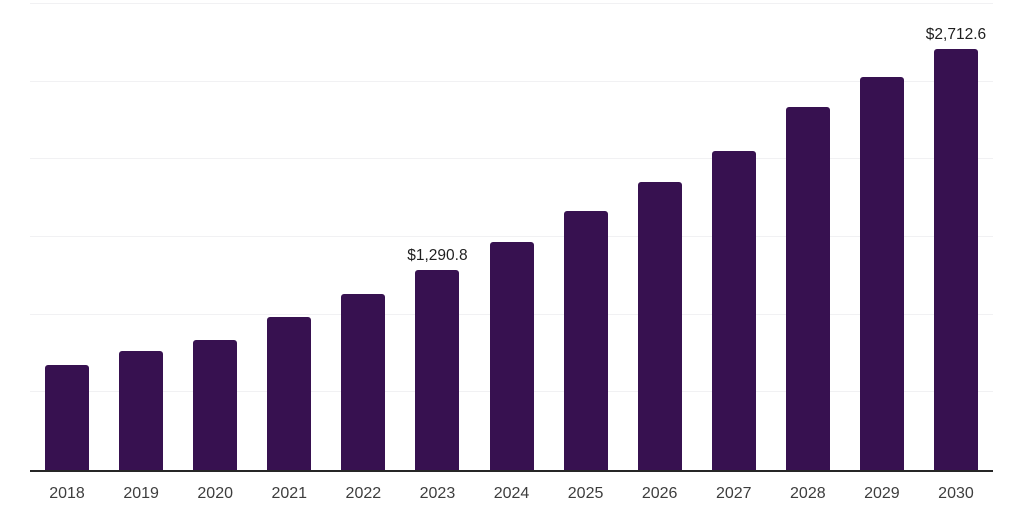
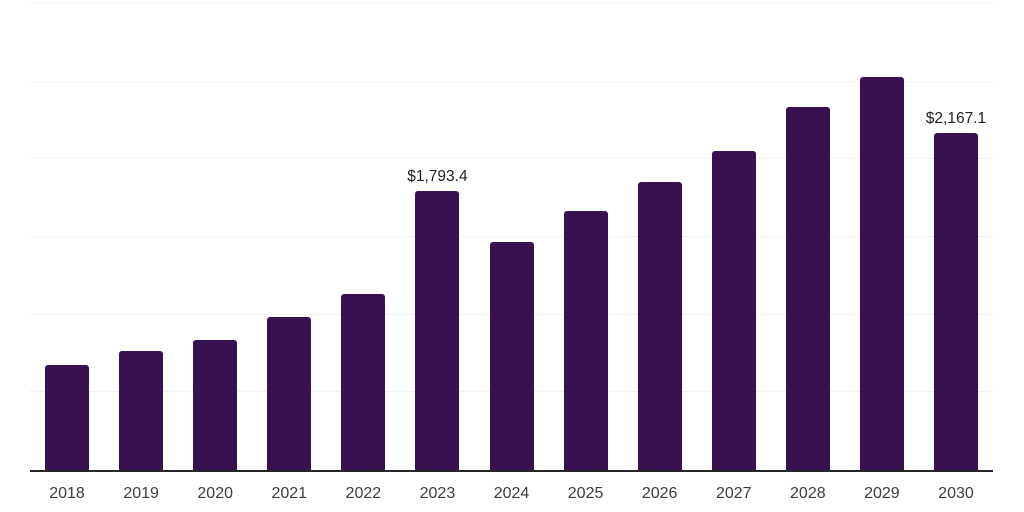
2023: $1,290.8 -> $1,793.4
2030: $2,712.6 -> $2,167.1
